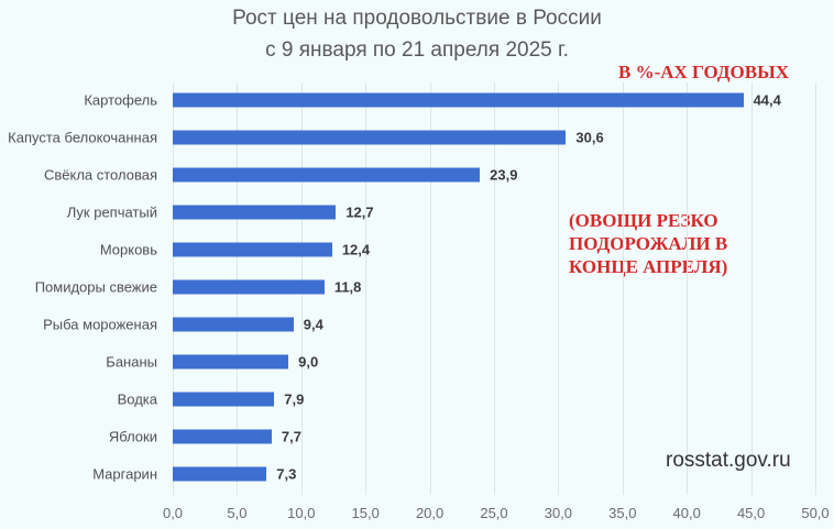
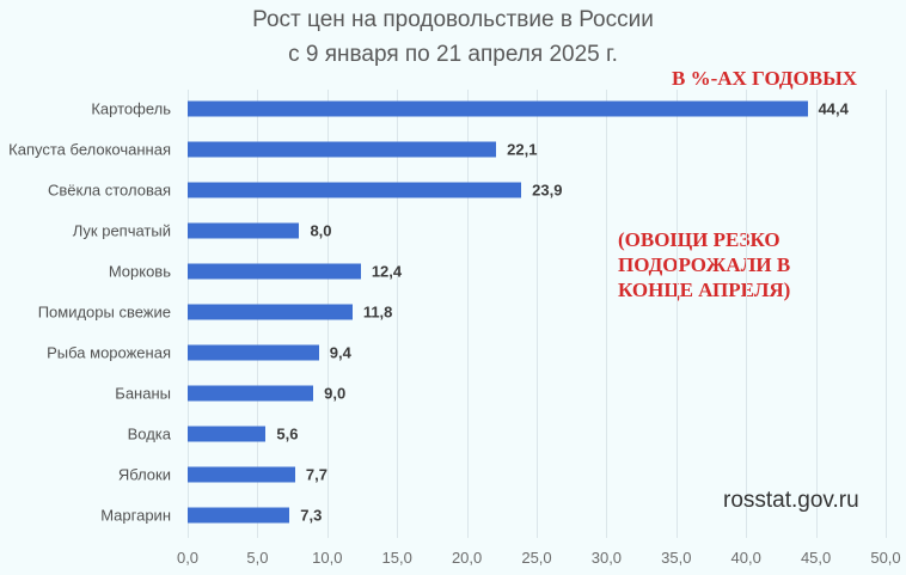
Капуста белокочанная: 30,6 -> 22,1
Лук репчатый: 12,7 -> 8,0
Водка: 7,9 -> 5,6
